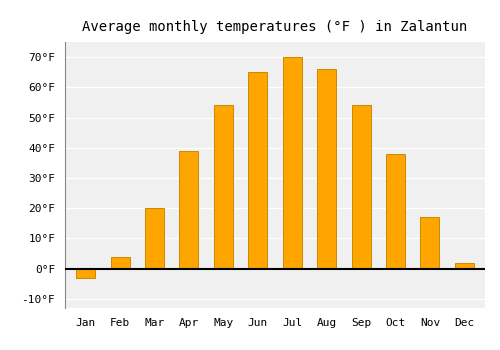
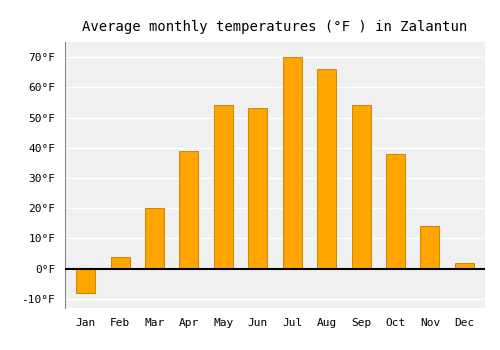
Jan: -3°F -> -8°F
Jun: 65°F -> 53°F
Nov: 17°F -> 14°F
